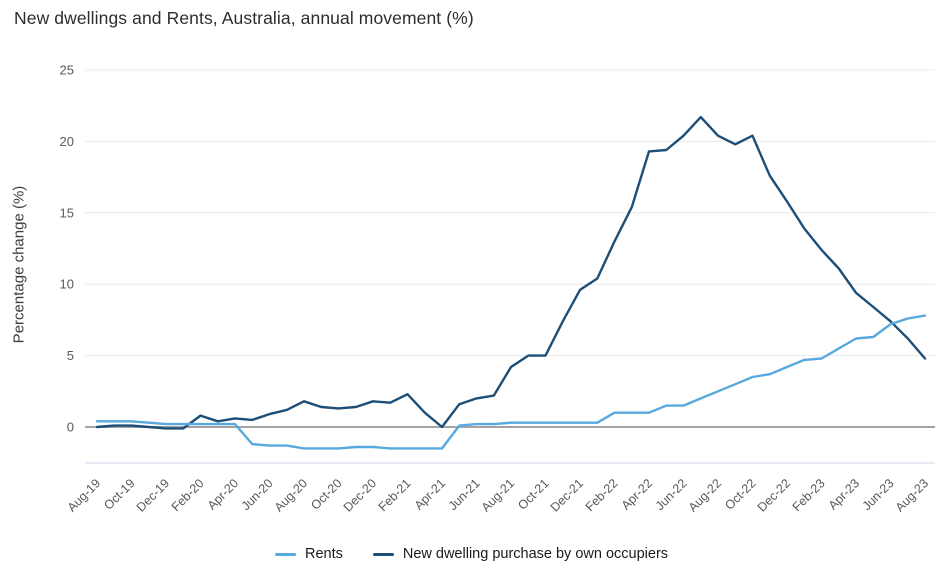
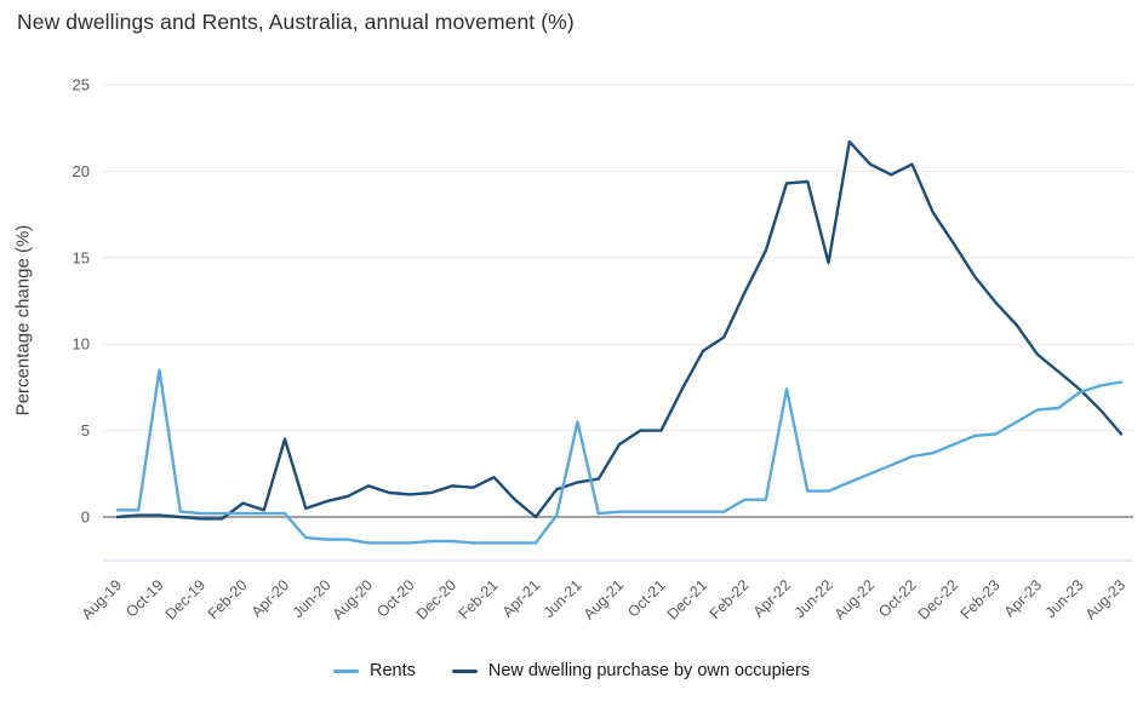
Rents/Oct-19: 0.4 -> 8.5
New dwelling purchase by own occupiers/Apr-20: 0.6 -> 4.5
Rents/Jun-21: 0.2 -> 5.5
Rents/Apr-22: 1.0 -> 7.4
New dwelling purchase by own occupiers/Jun-22: 20.4 -> 14.7
